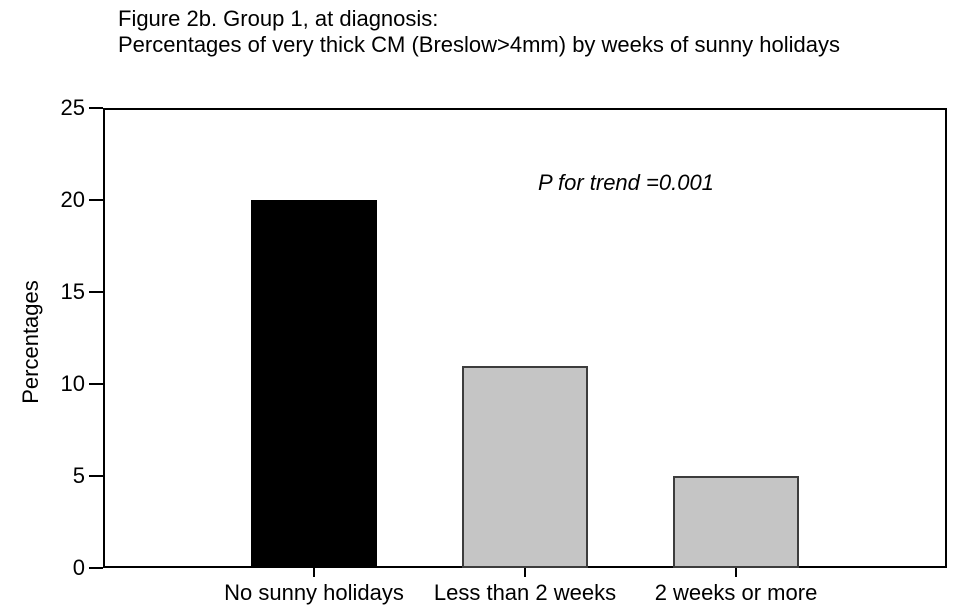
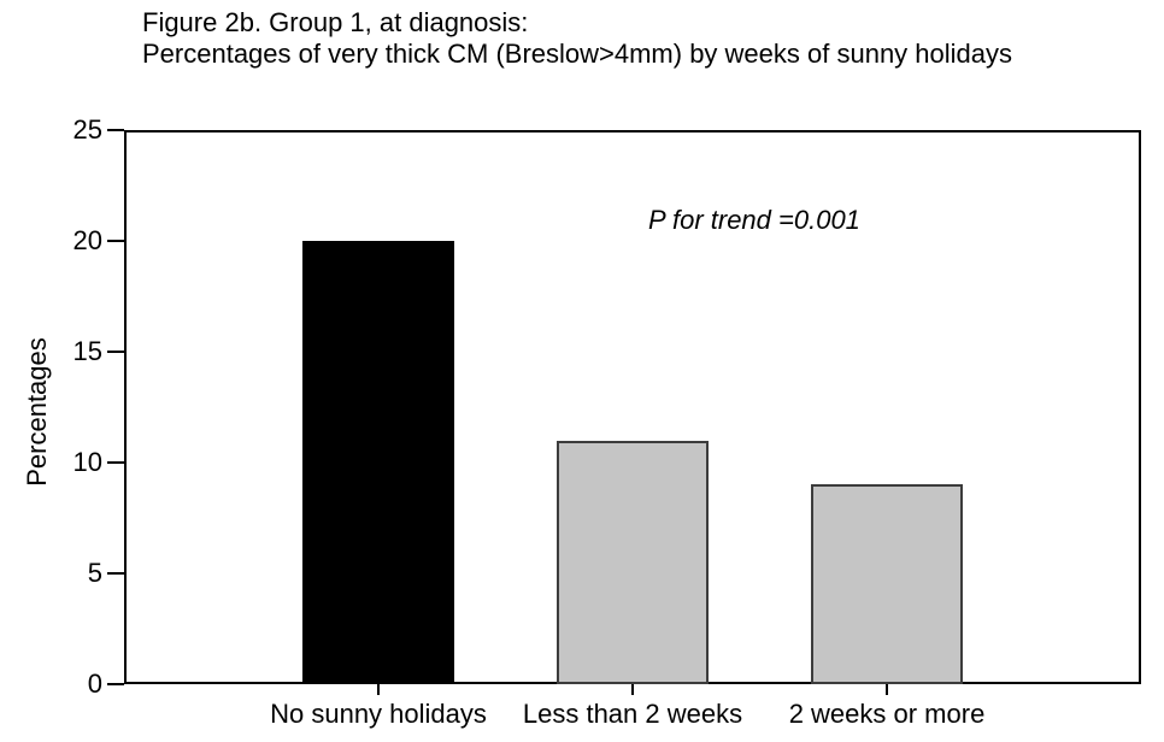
2 weeks or more: 5 -> 9
